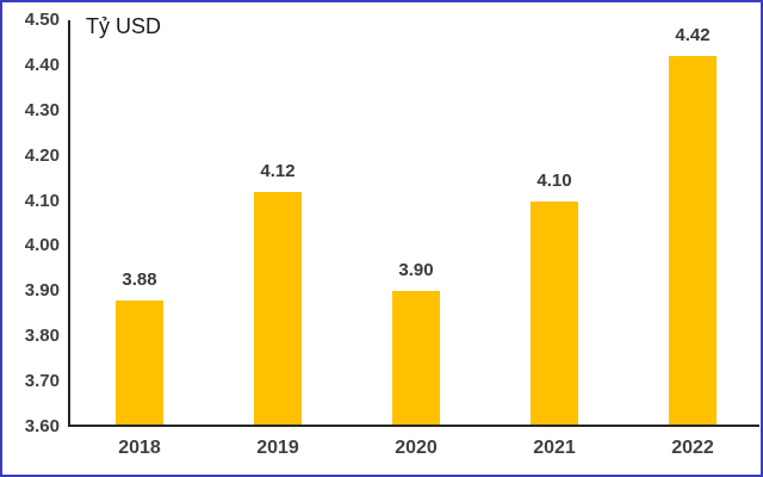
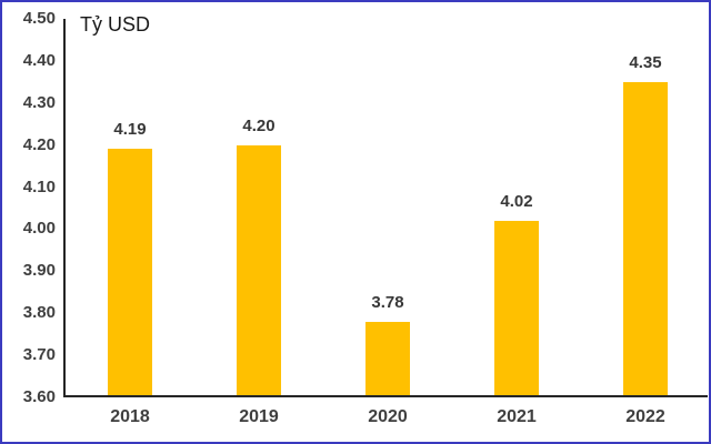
2018: 3.88 -> 4.19
2019: 4.12 -> 4.20
2020: 3.90 -> 3.78
2021: 4.10 -> 4.02
2022: 4.42 -> 4.35
